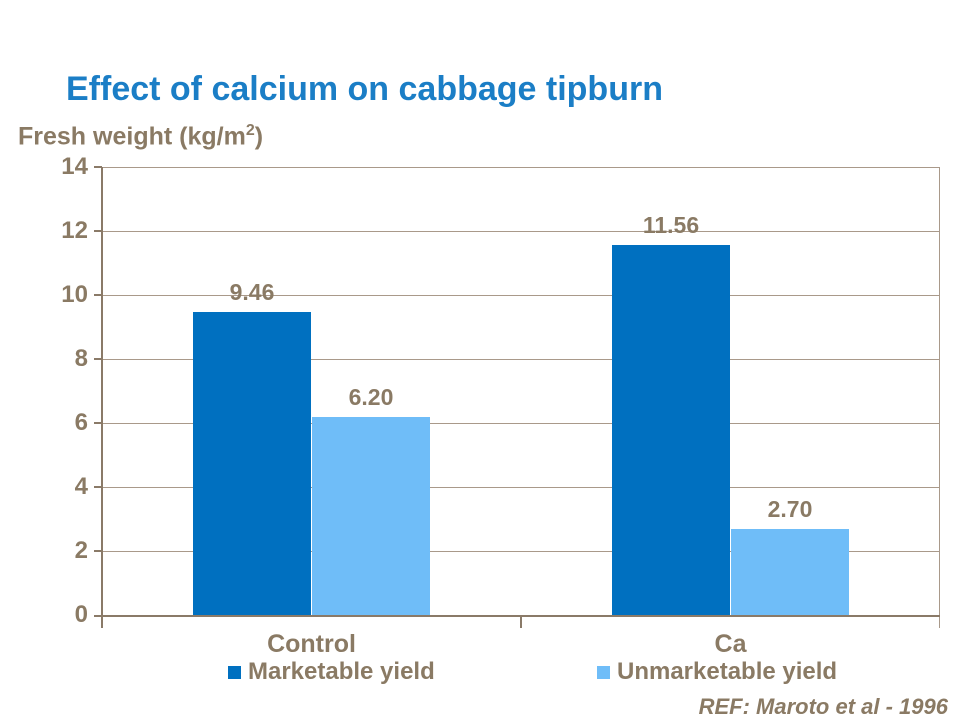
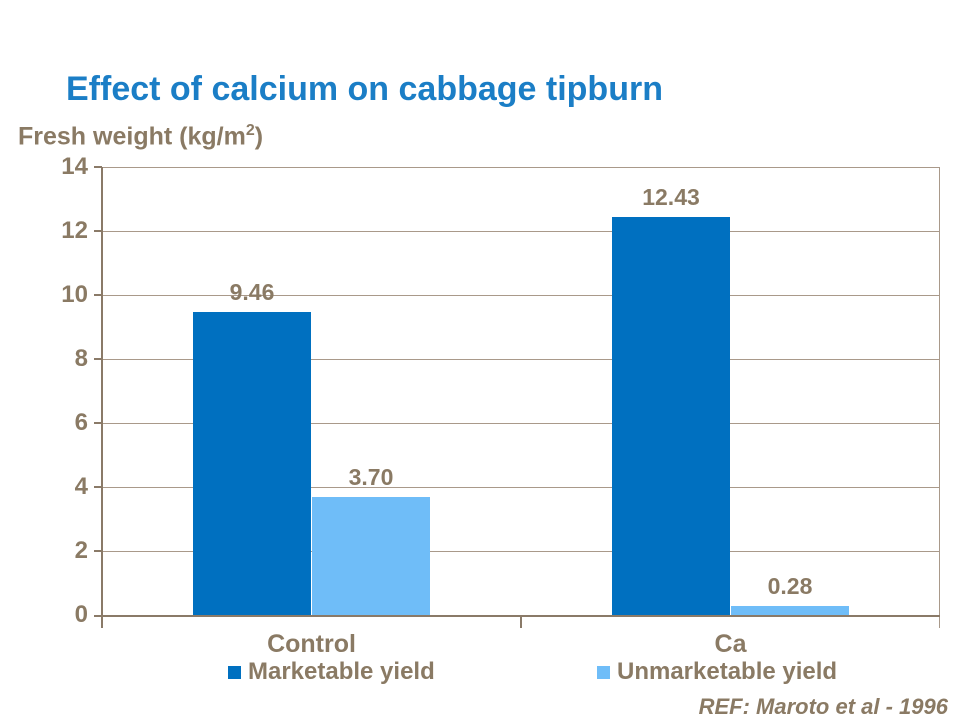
Unmarketable yield/Control: 6.20 -> 3.70
Marketable yield/Ca: 11.56 -> 12.43
Unmarketable yield/Ca: 2.70 -> 0.28
